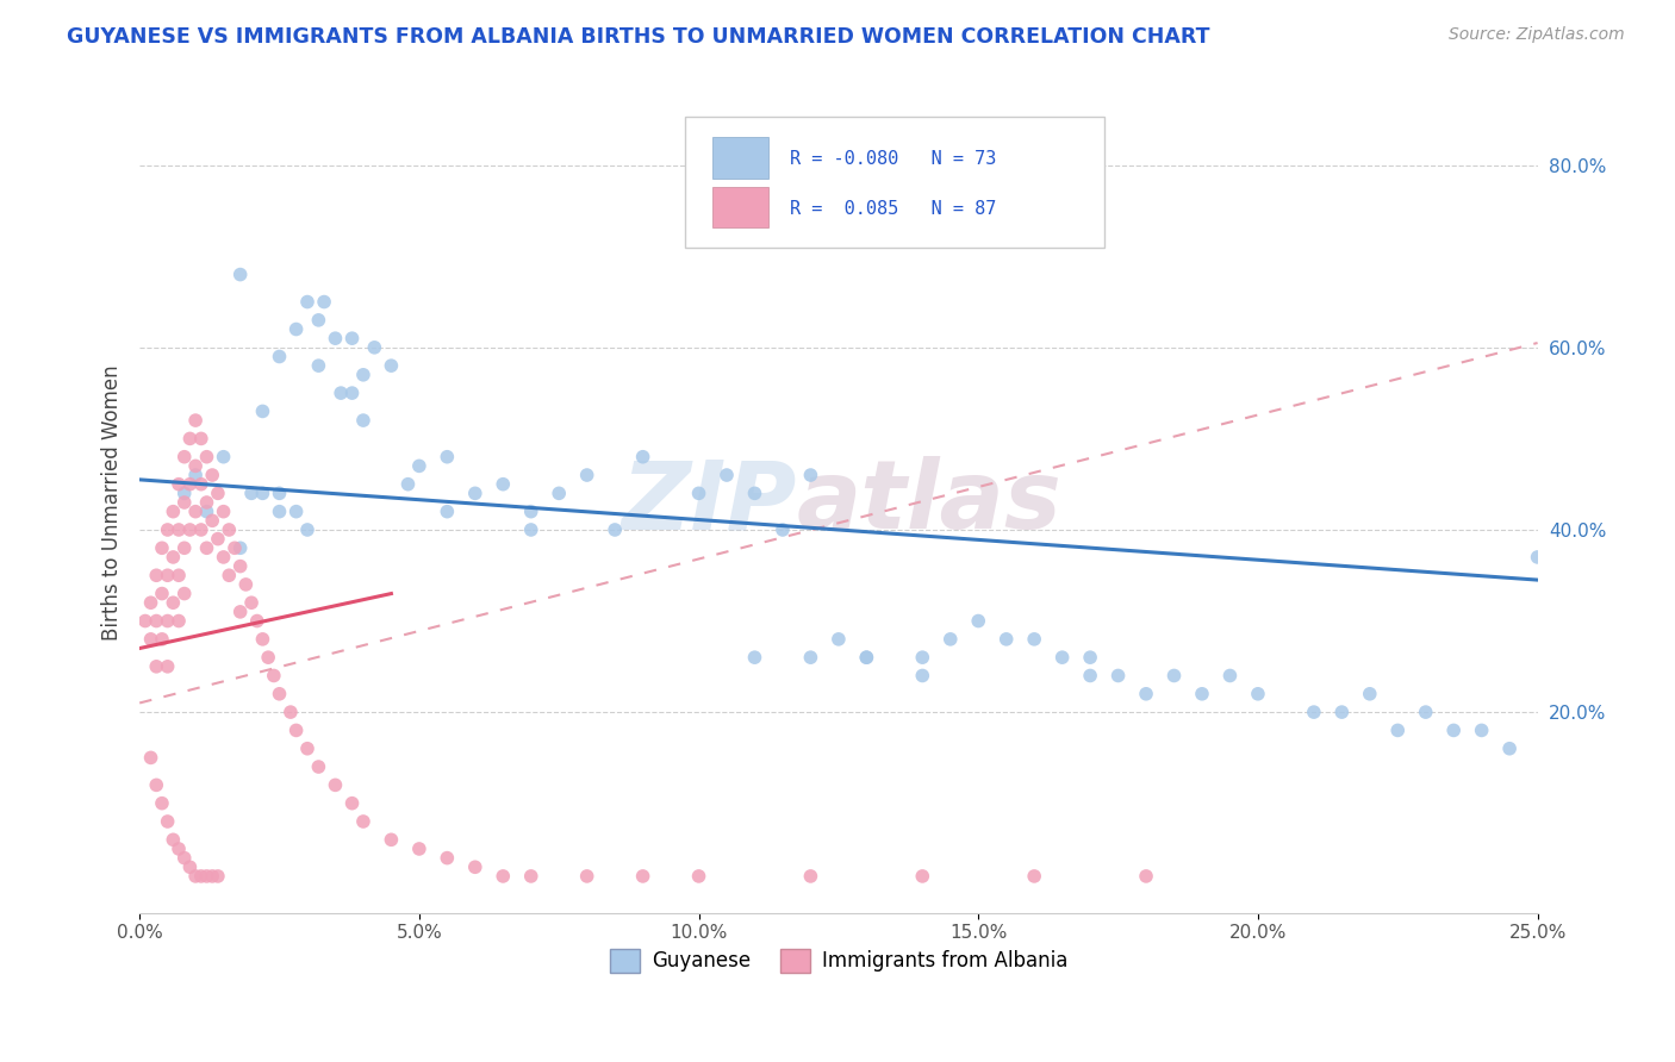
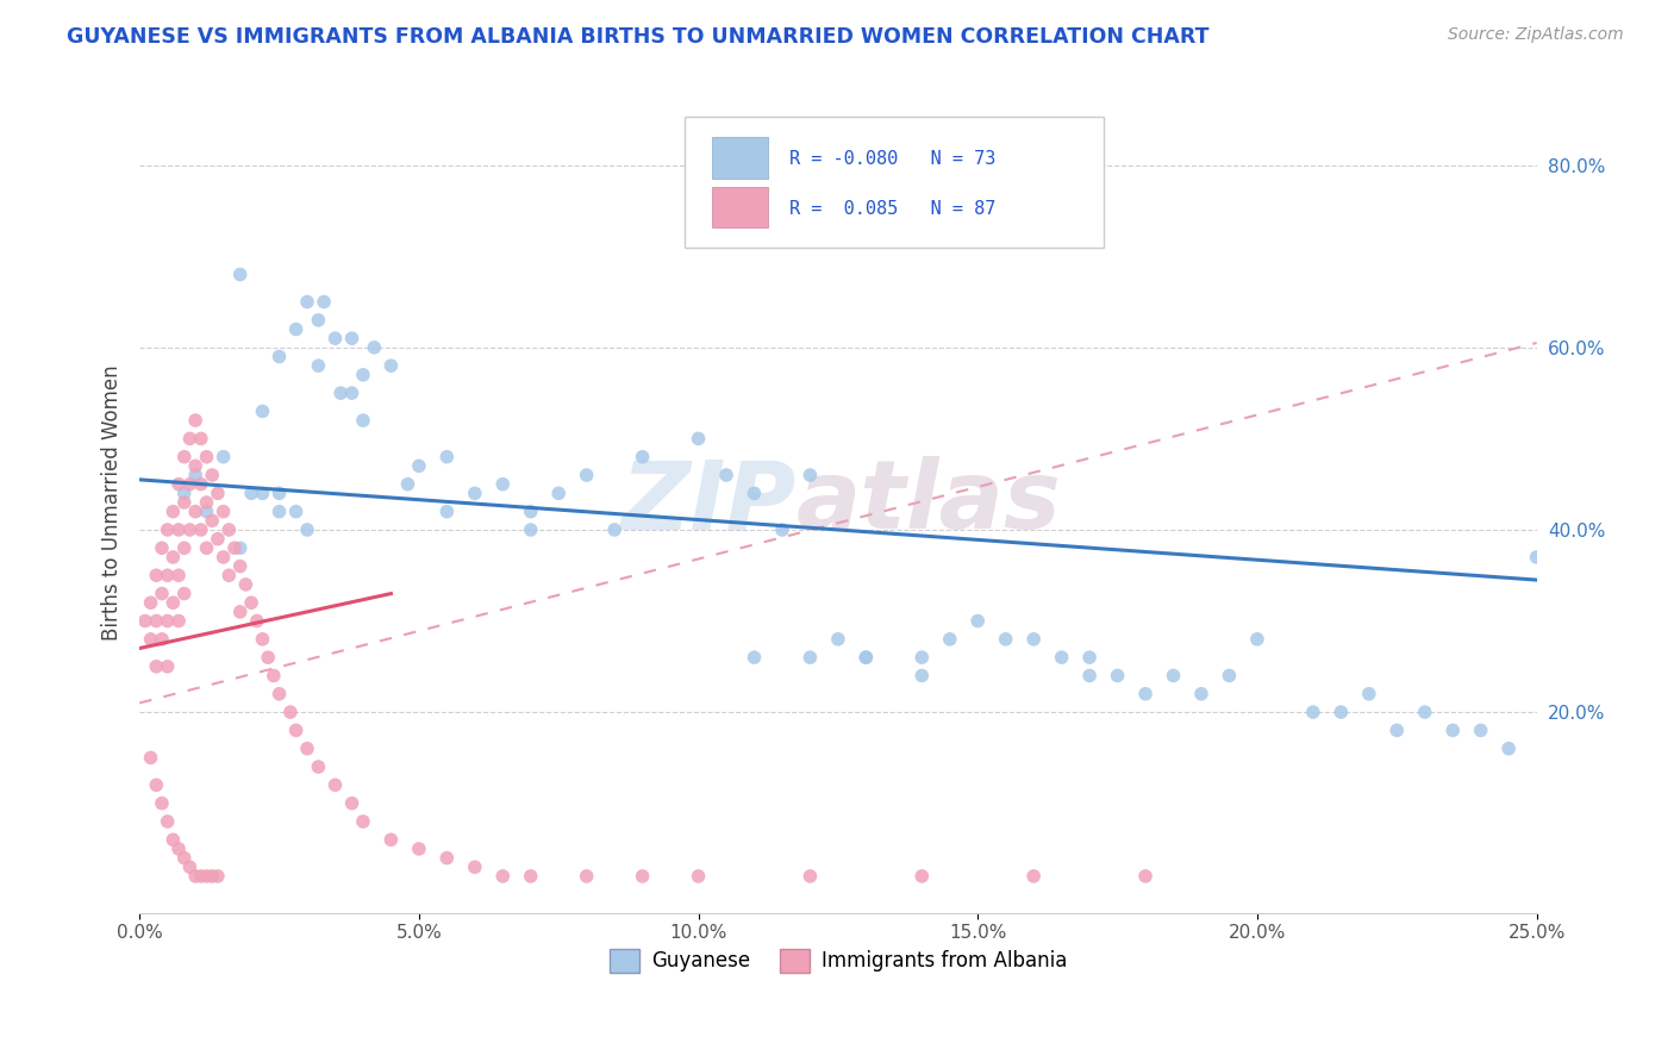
Guyanese/10.0%: 44% -> 50%
Guyanese/20.0%: 22% -> 28%
